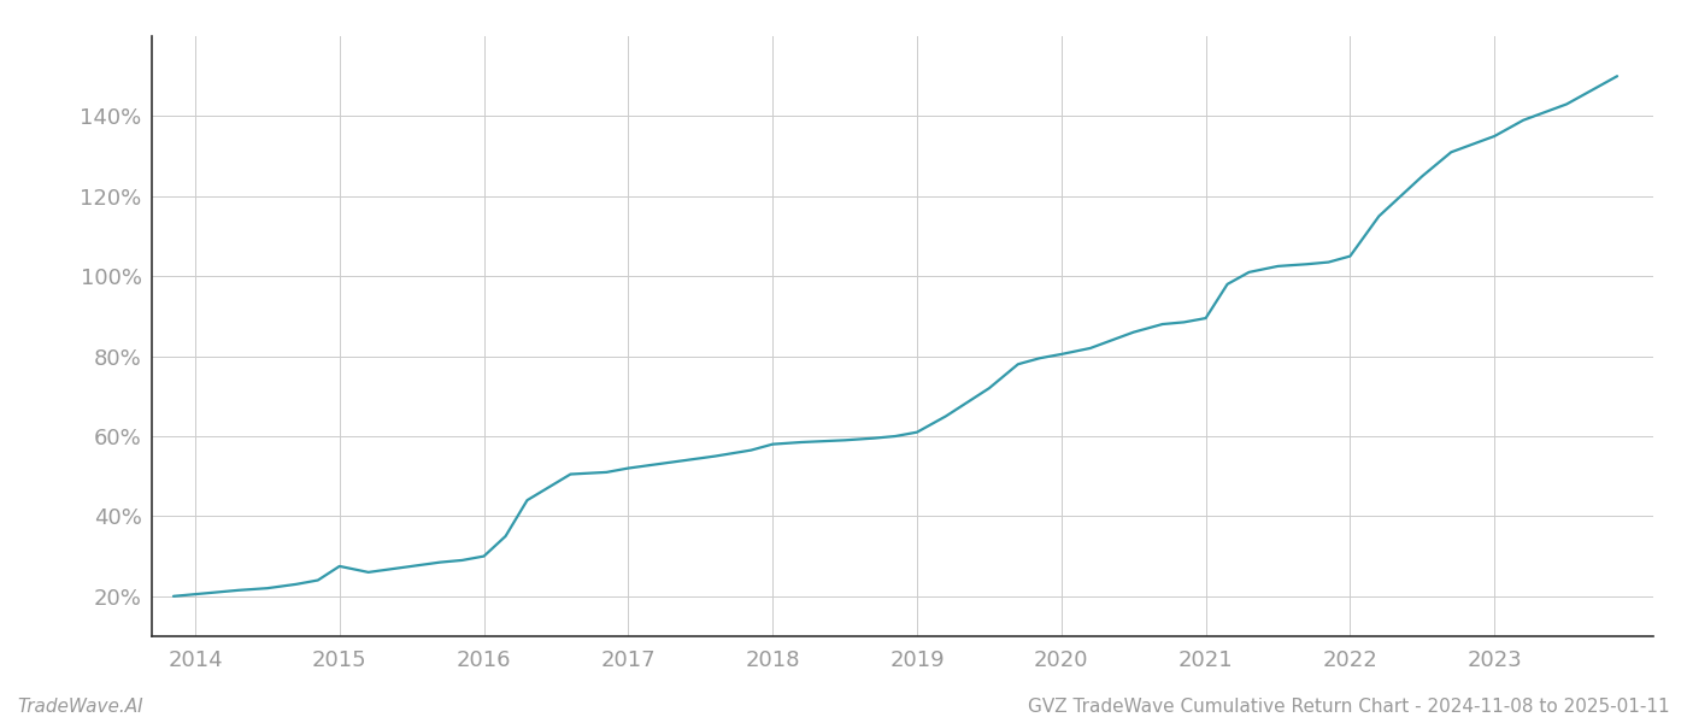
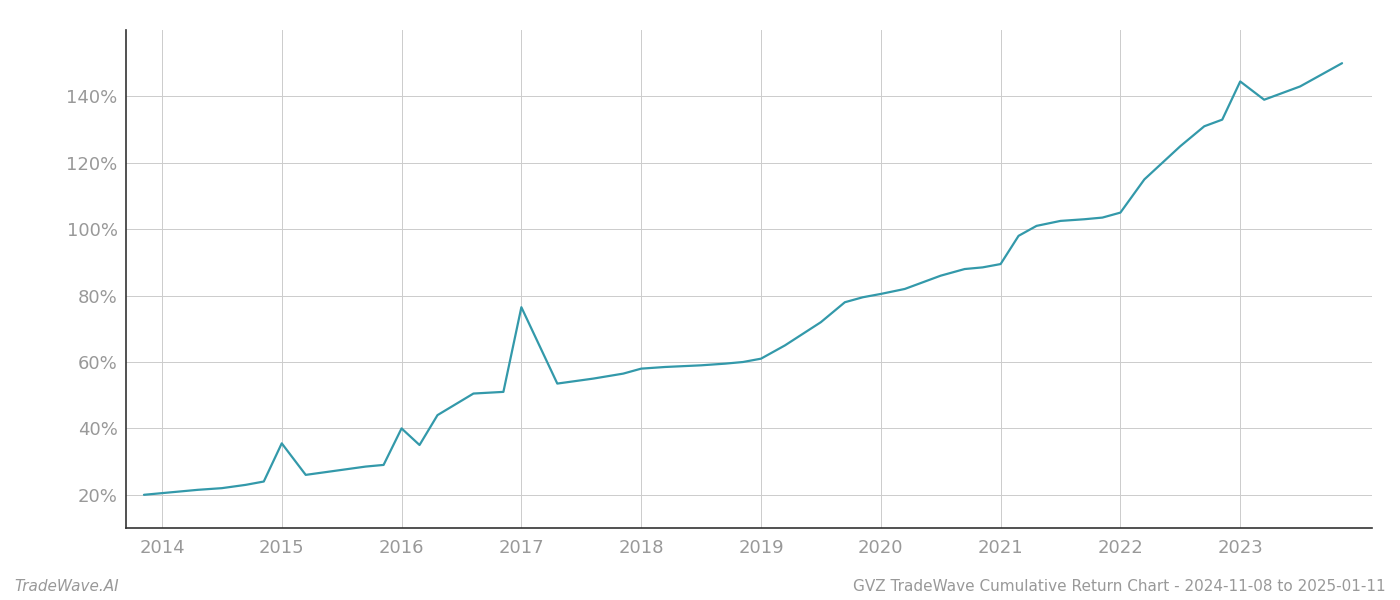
2015: 27.5% -> 35.5%
2016: 30.0% -> 40.0%
2017: 52.0% -> 76.5%
2023: 135.0% -> 144.5%
